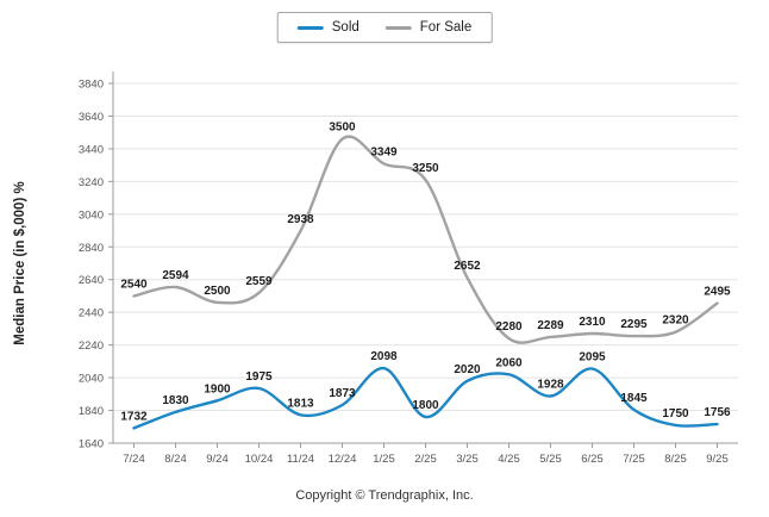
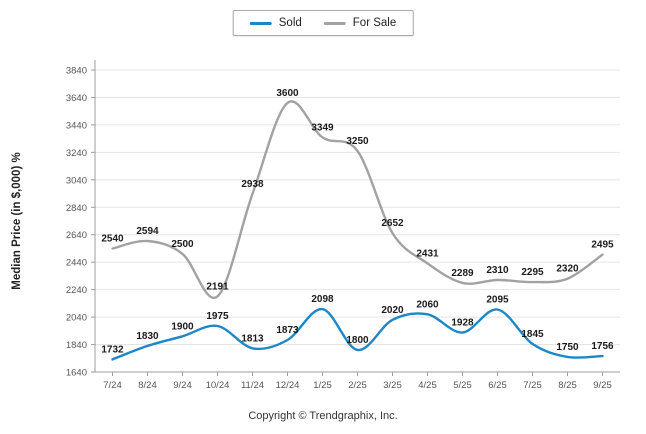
For Sale/10/24: 2559 -> 2191
For Sale/12/24: 3500 -> 3600
For Sale/4/25: 2280 -> 2431
